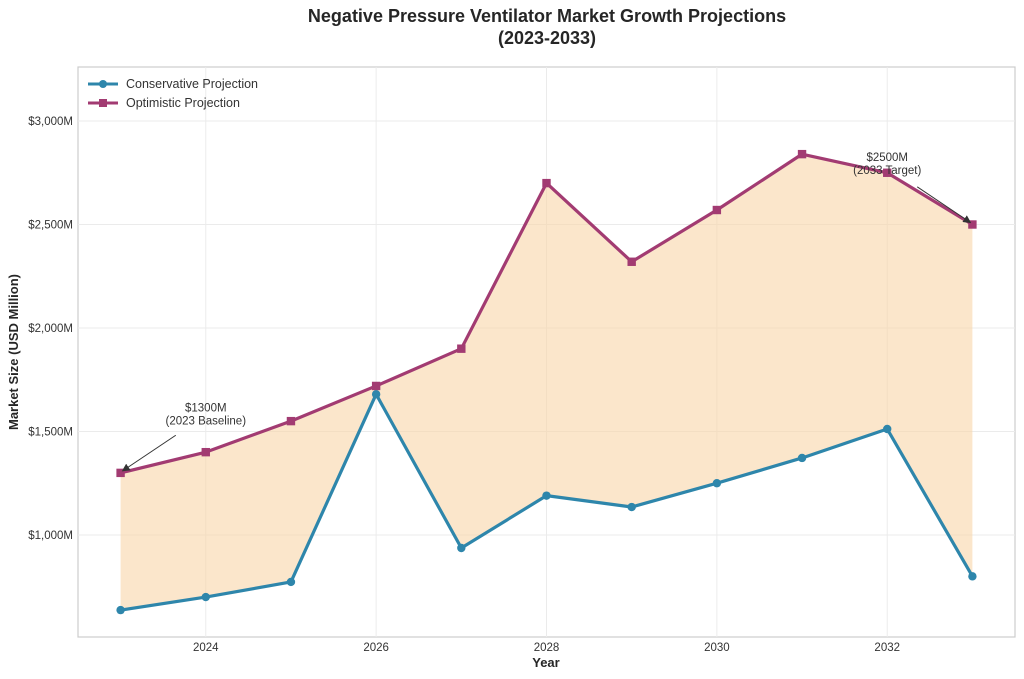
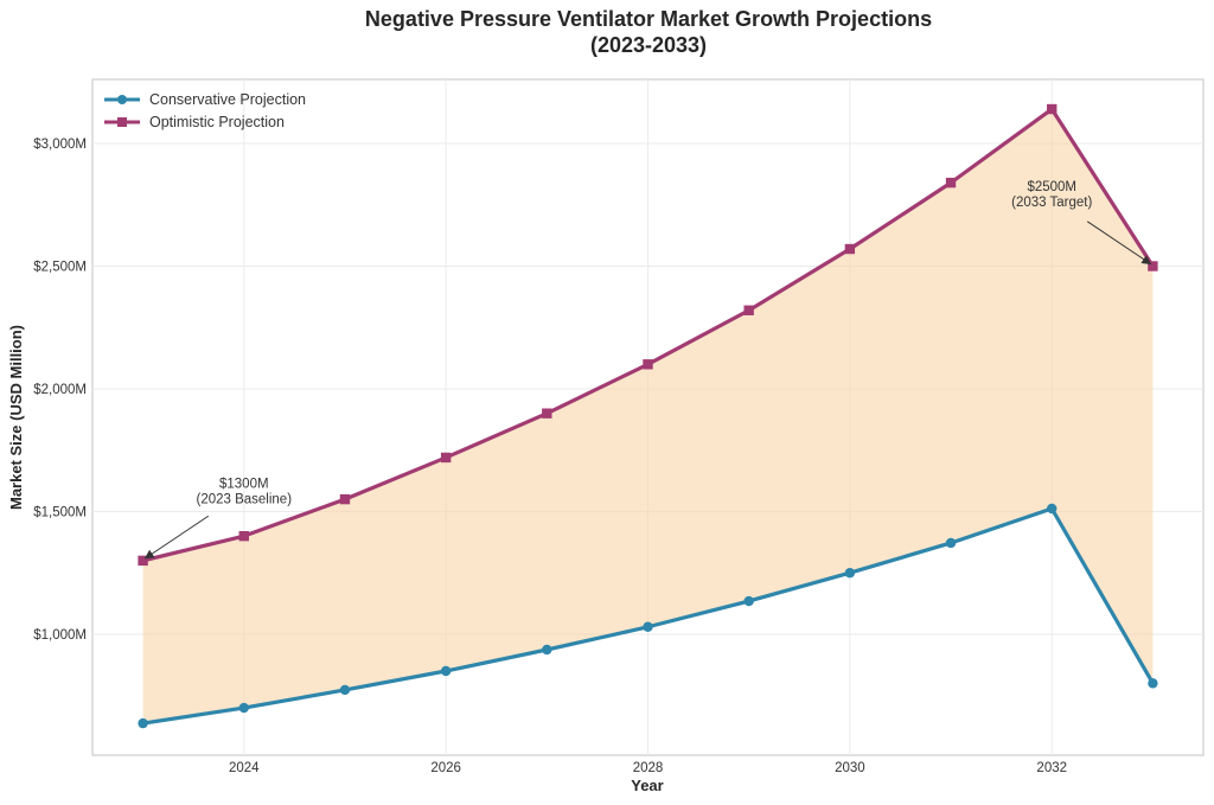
Conservative Projection/2026: $1680M -> $850M
Conservative Projection/2028: $1190M -> $1030M
Optimistic Projection/2028: $2700M -> $2100M
Optimistic Projection/2032: $2750M -> $3140M
